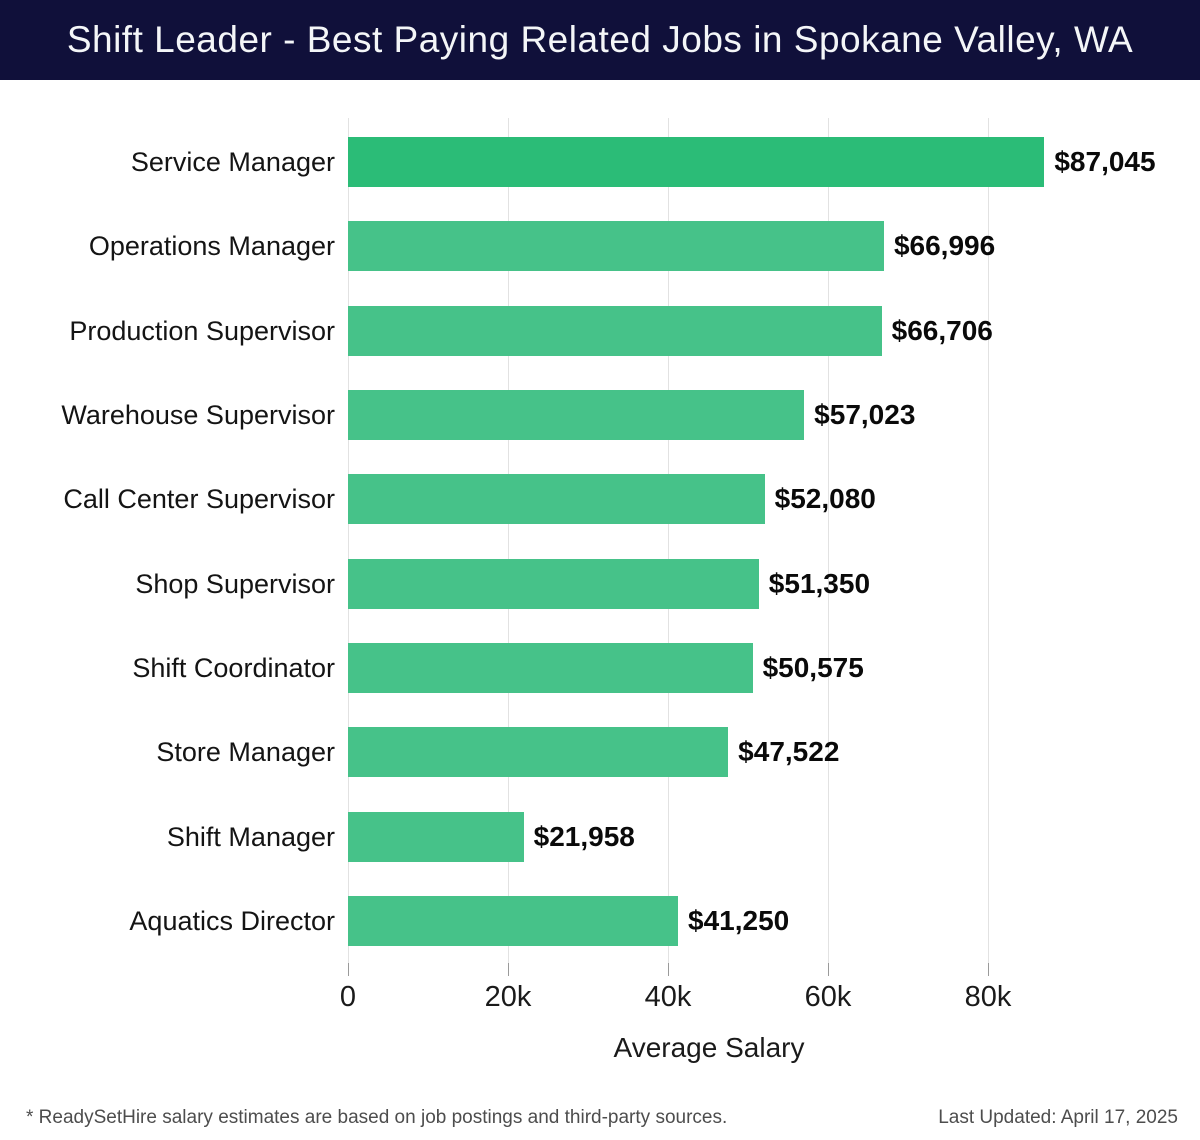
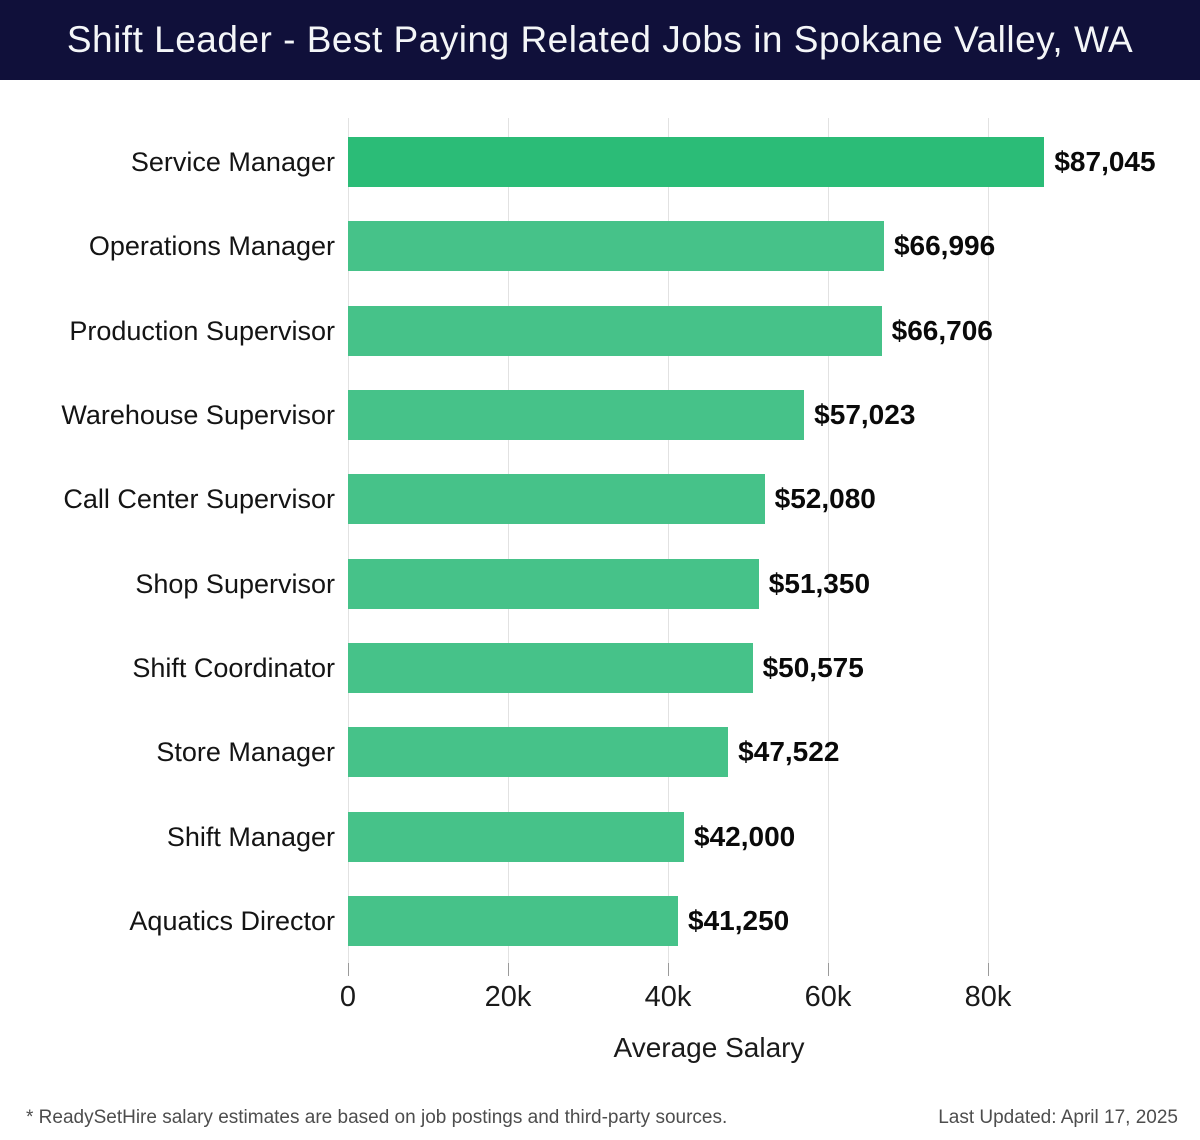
Shift Manager: $21,958 -> $42,000
